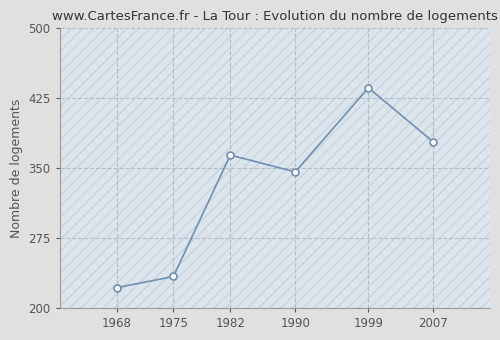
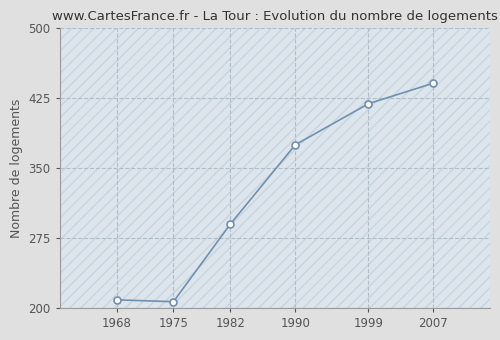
1968: 222 -> 209
1975: 234 -> 207
1982: 364 -> 290
1990: 346 -> 375
1999: 436 -> 419
2007: 378 -> 441
